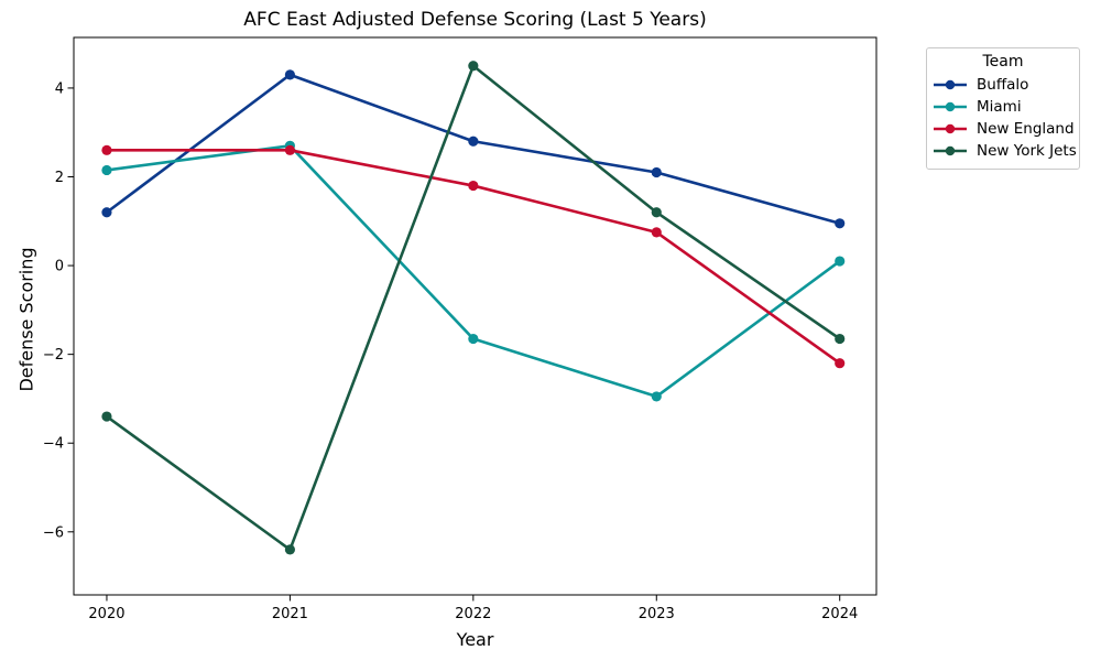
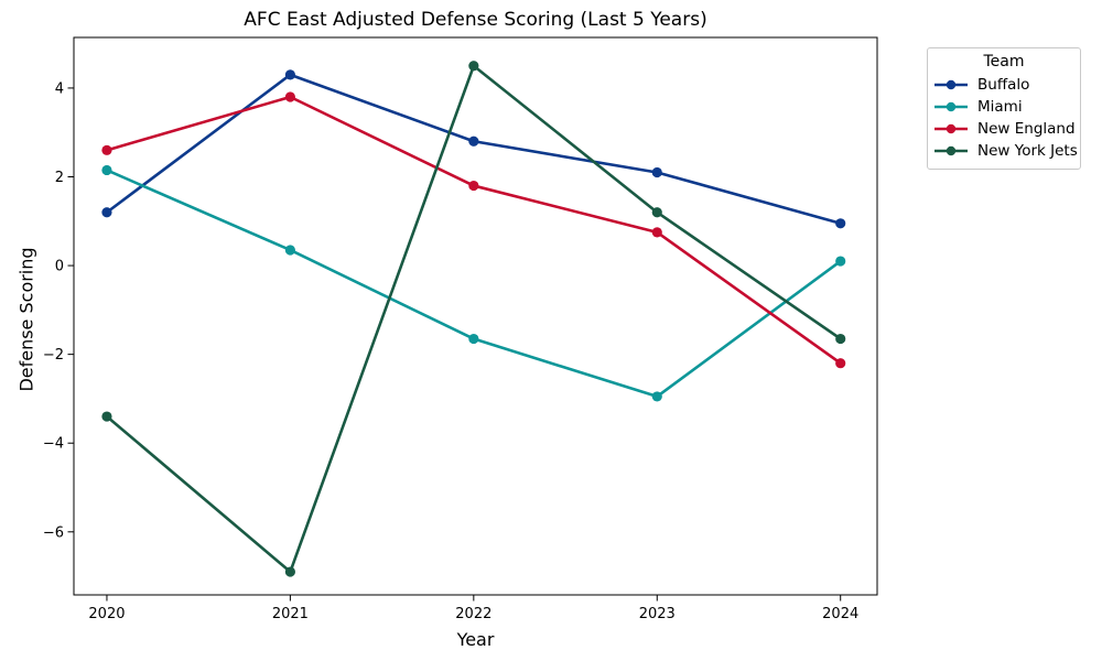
Miami/2021: 2.7 -> 0.3
New England/2021: 2.6 -> 3.8
New York Jets/2021: -6.4 -> -6.9
